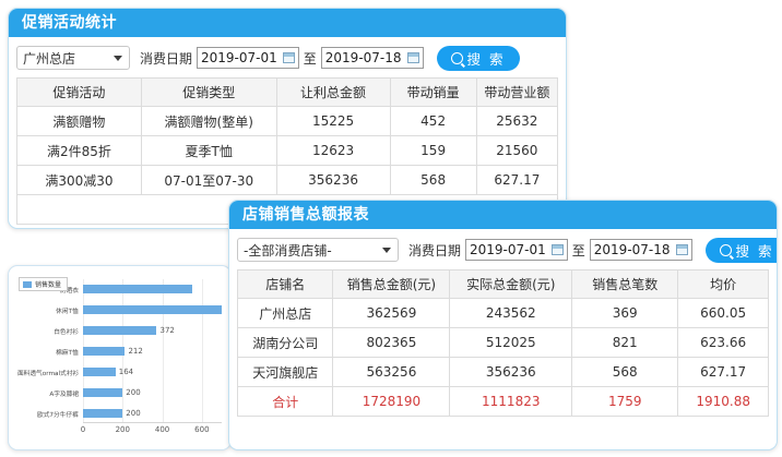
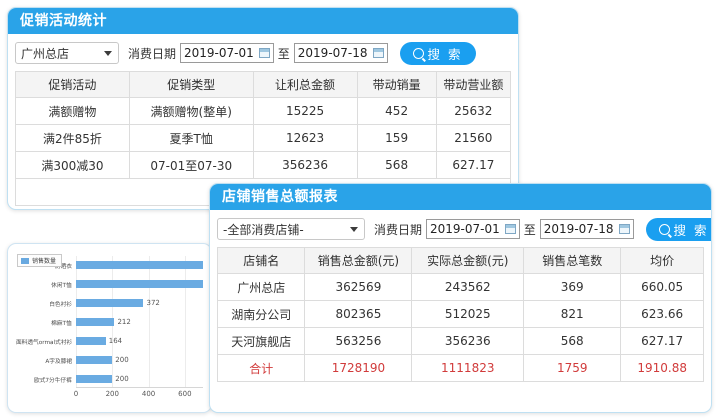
防晒衣: 550 -> 700
